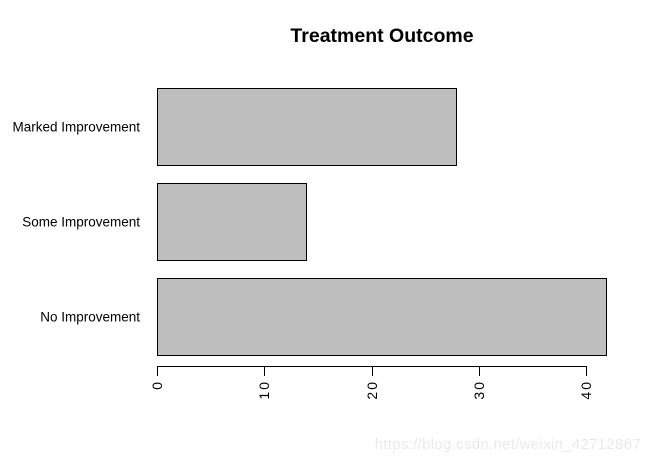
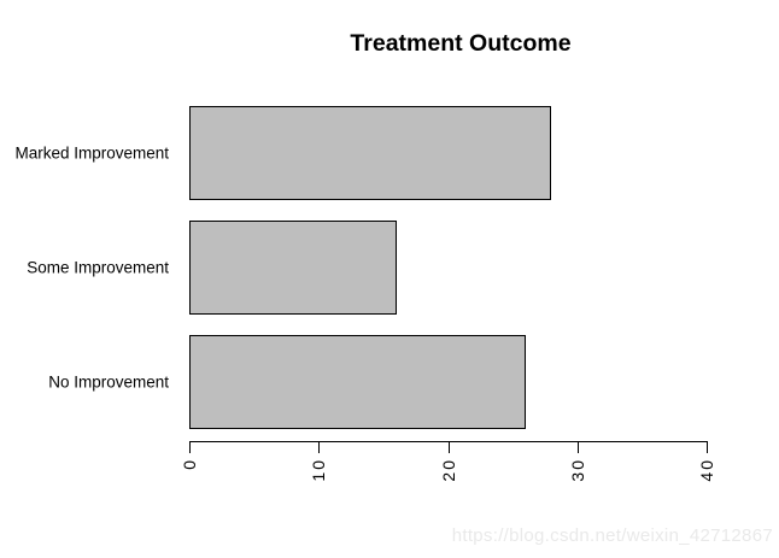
Some Improvement: 14 -> 16
No Improvement: 42 -> 26
